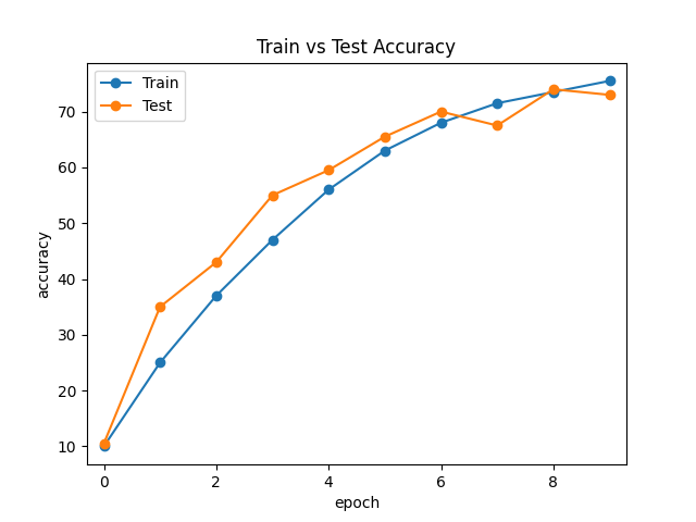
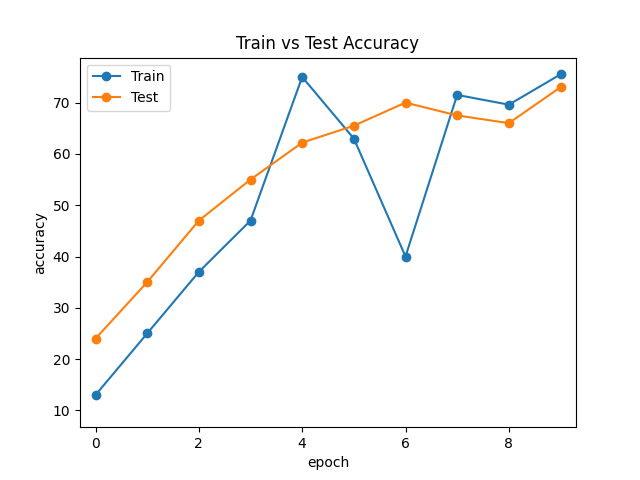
Train/0: 10.0 -> 13.0
Test/0: 10.5 -> 24.0
Test/2: 43.0 -> 47.0
Train/4: 56.0 -> 75.0
Test/4: 59.5 -> 62.2
Train/6: 68.0 -> 40.0
Train/8: 73.5 -> 69.6
Test/8: 74.0 -> 66.0
